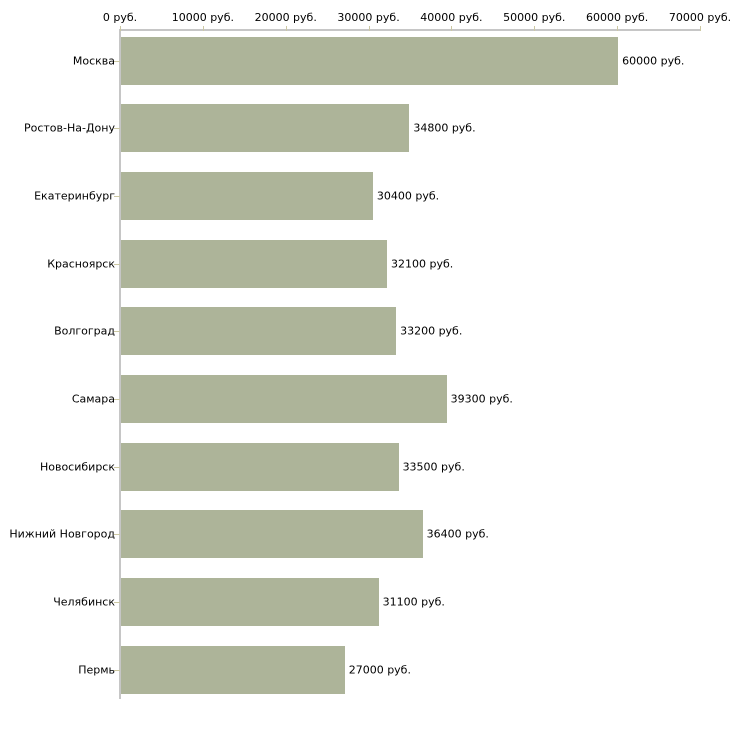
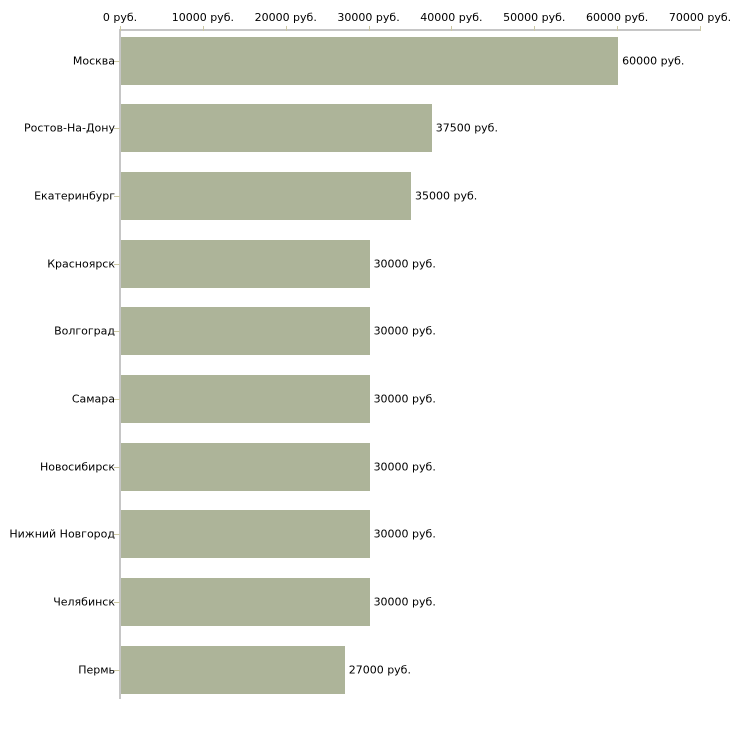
Ростов-На-Дону: 34800 -> 37500
Екатеринбург: 30400 -> 35000
Красноярск: 32100 -> 30000
Волгоград: 33200 -> 30000
Самара: 39300 -> 30000
Новосибирск: 33500 -> 30000
Нижний Новгород: 36400 -> 30000
Челябинск: 31100 -> 30000
